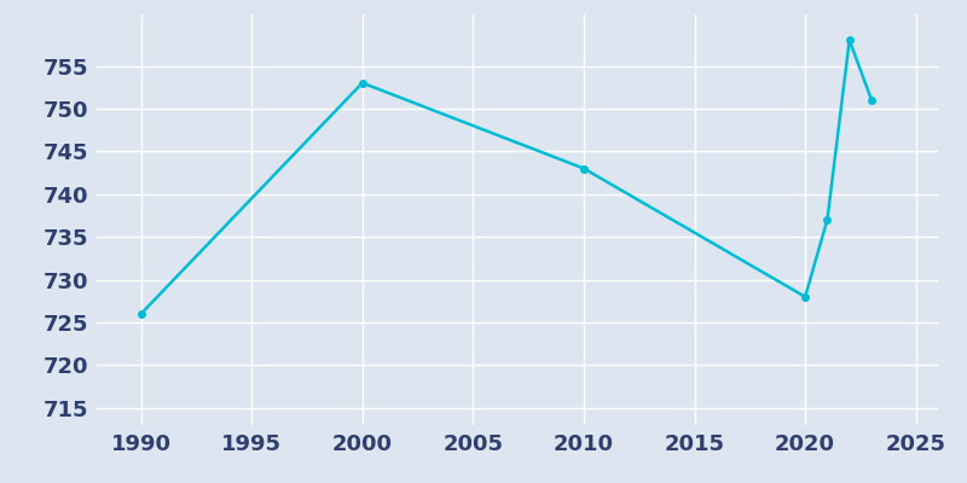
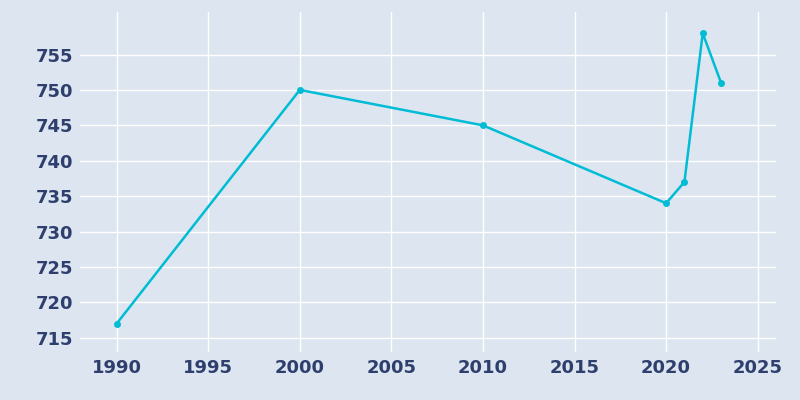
1990: 726 -> 717
2000: 753 -> 750
2010: 743 -> 745
2020: 728 -> 734
